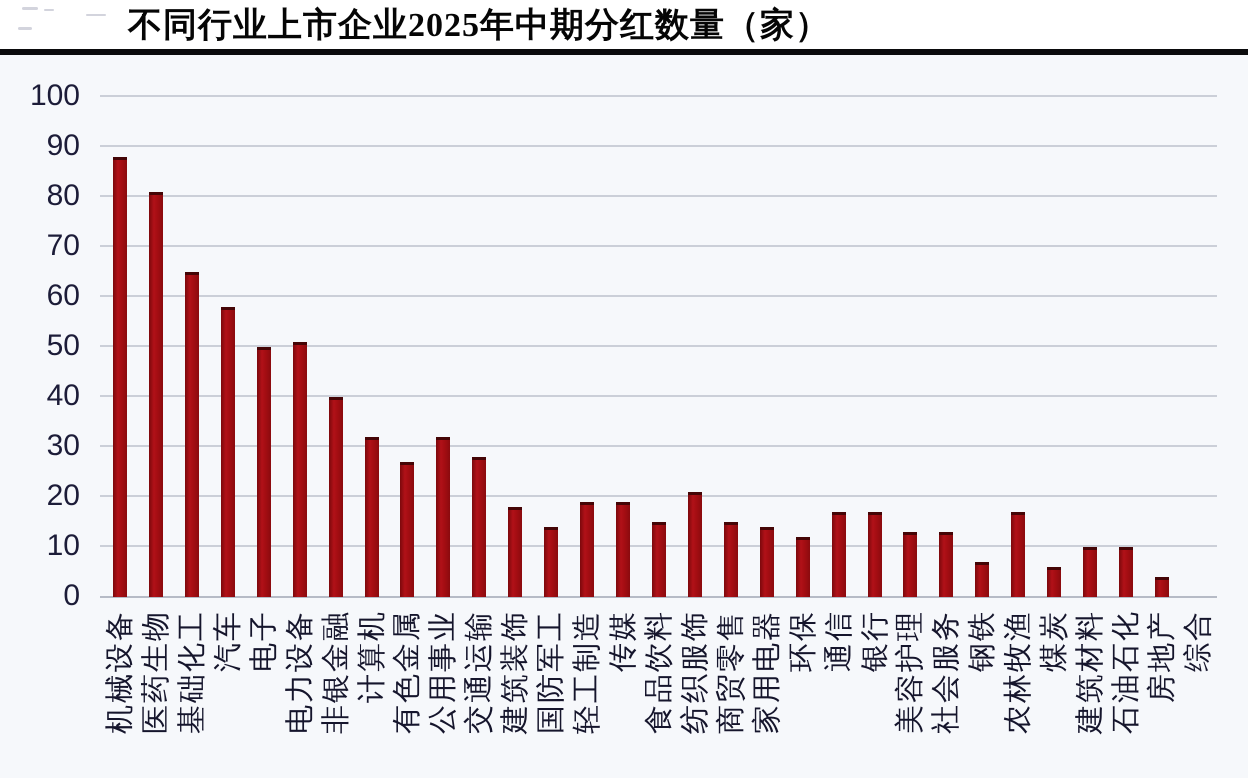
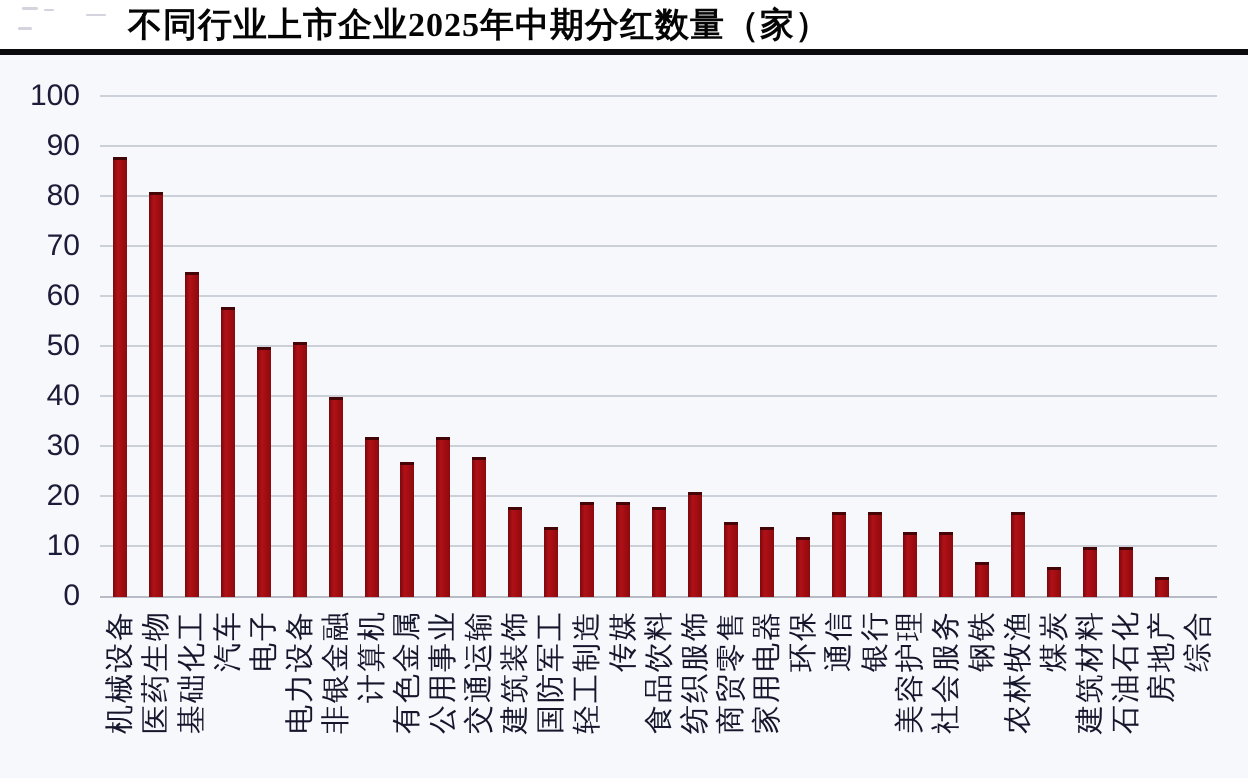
食品饮料: 15 -> 18
